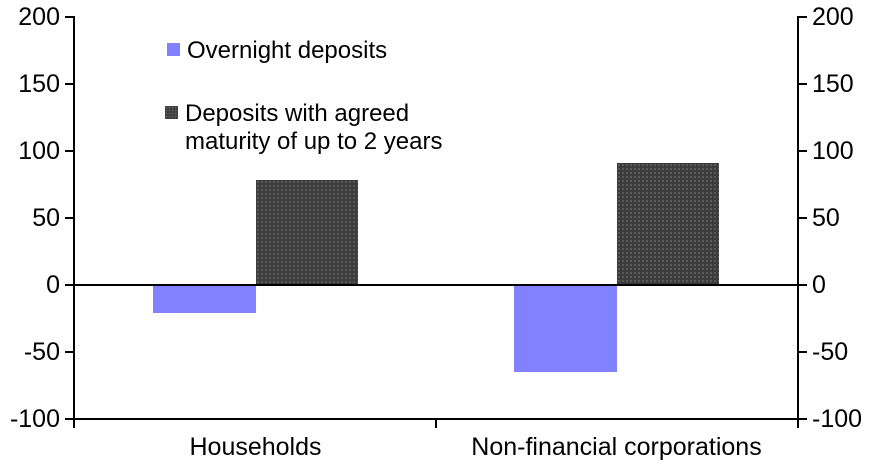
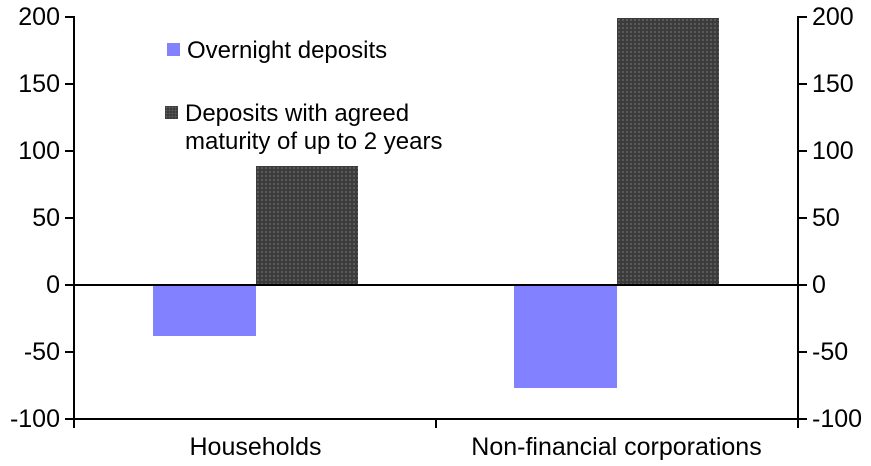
Overnight deposits/Households: -21 -> -38
Deposits with agreed maturity of up to 2 years/Households: 78 -> 89
Overnight deposits/Non-financial corporations: -65 -> -77
Deposits with agreed maturity of up to 2 years/Non-financial corporations: 91 -> 199
